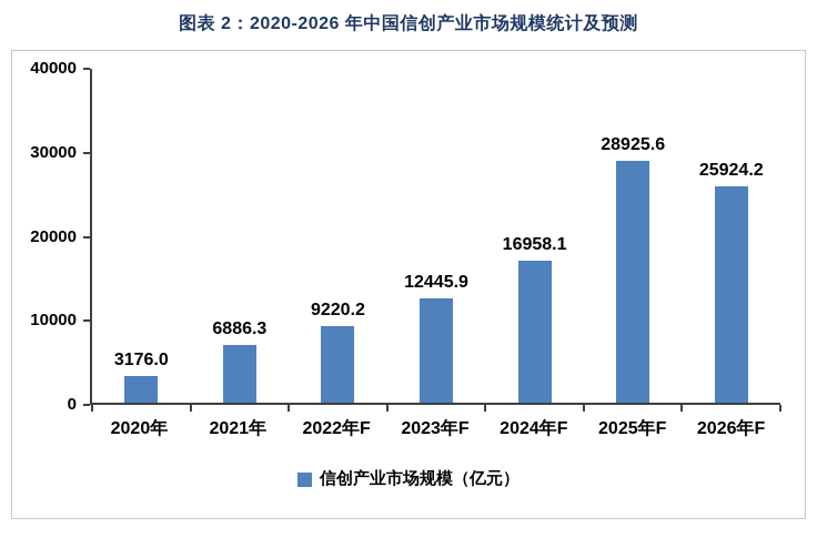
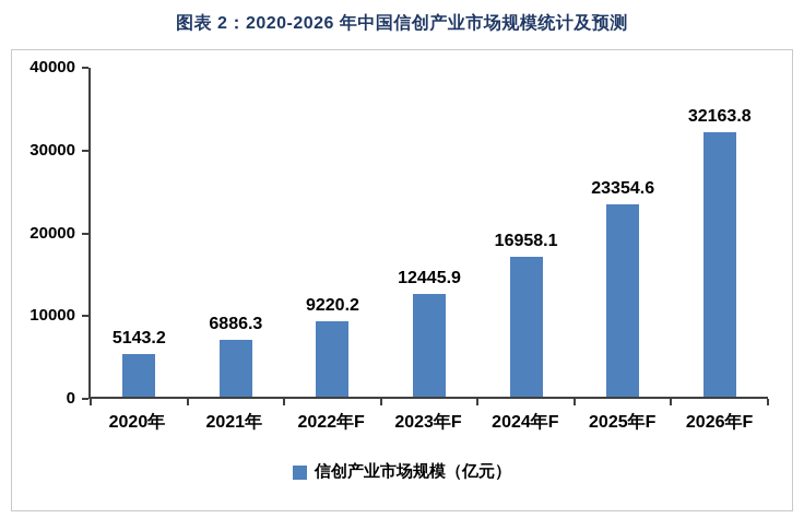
2020年: 3176.0 -> 5143.2
2025年F: 28925.6 -> 23354.6
2026年F: 25924.2 -> 32163.8
